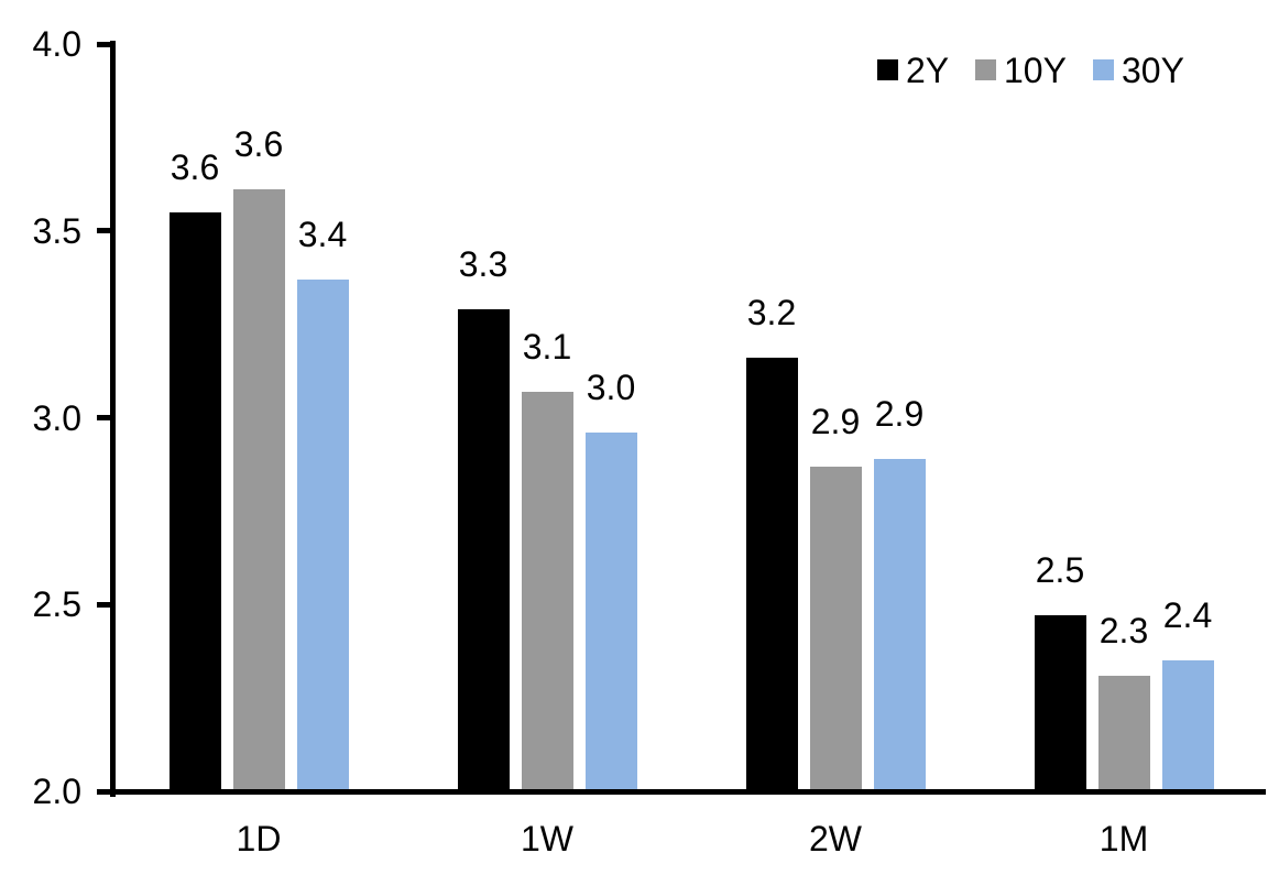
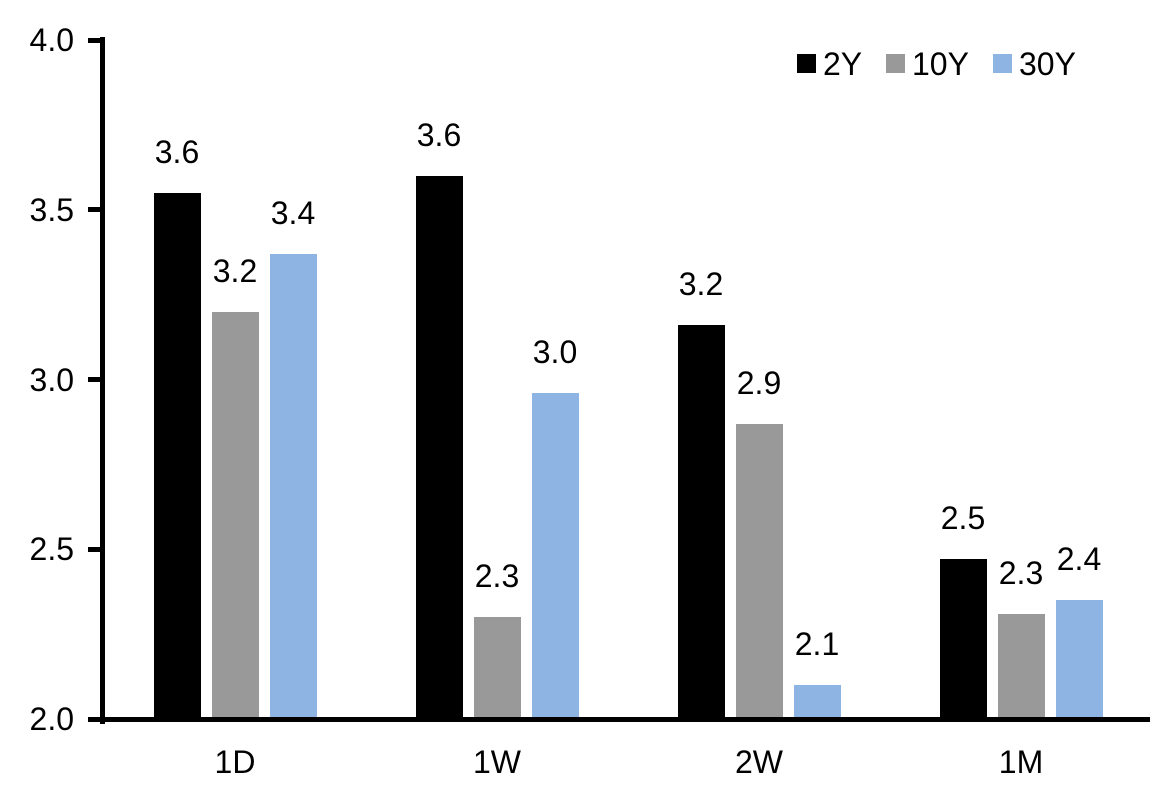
10Y/1D: 3.6 -> 3.2
2Y/1W: 3.3 -> 3.6
10Y/1W: 3.1 -> 2.3
30Y/2W: 2.9 -> 2.1
